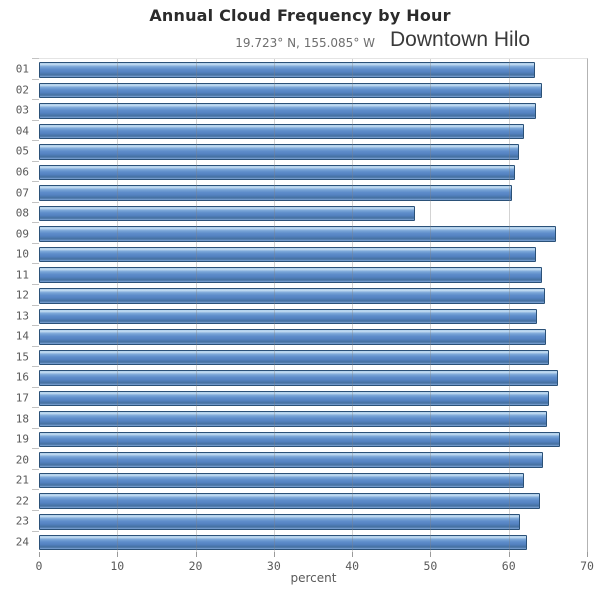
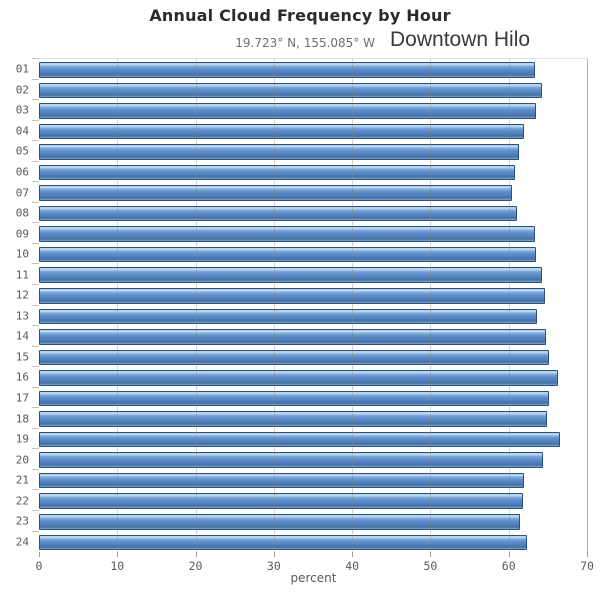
08: 48 -> 61
09: 66 -> 63
22: 64 -> 62
